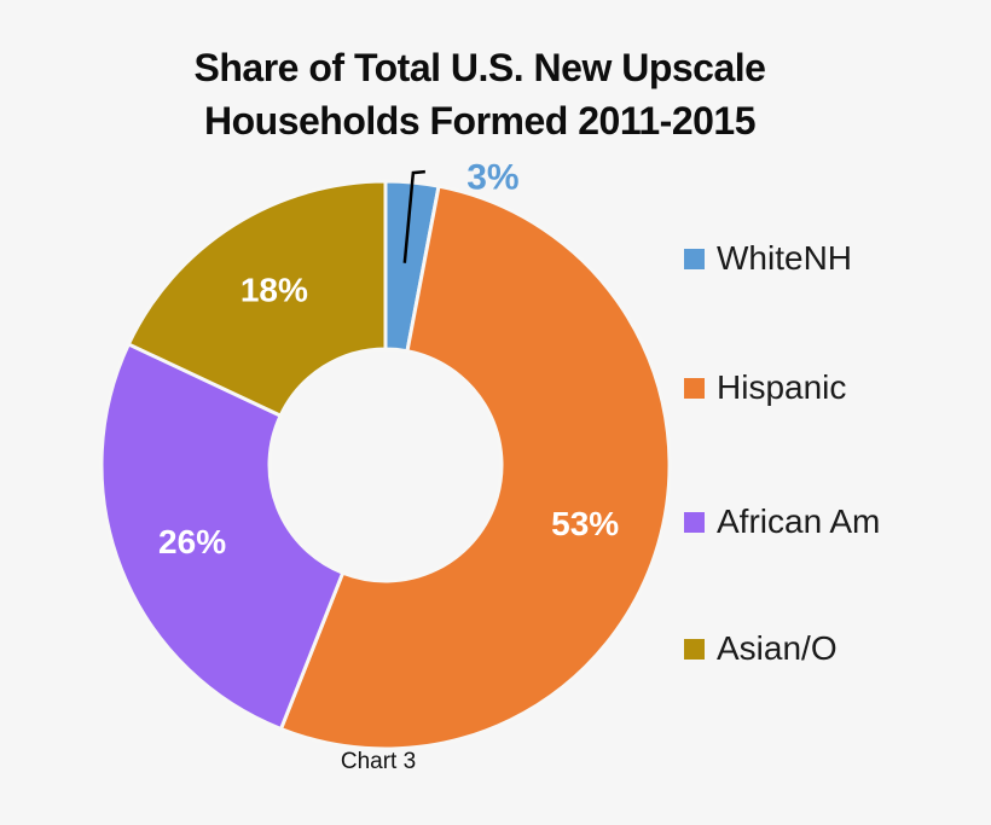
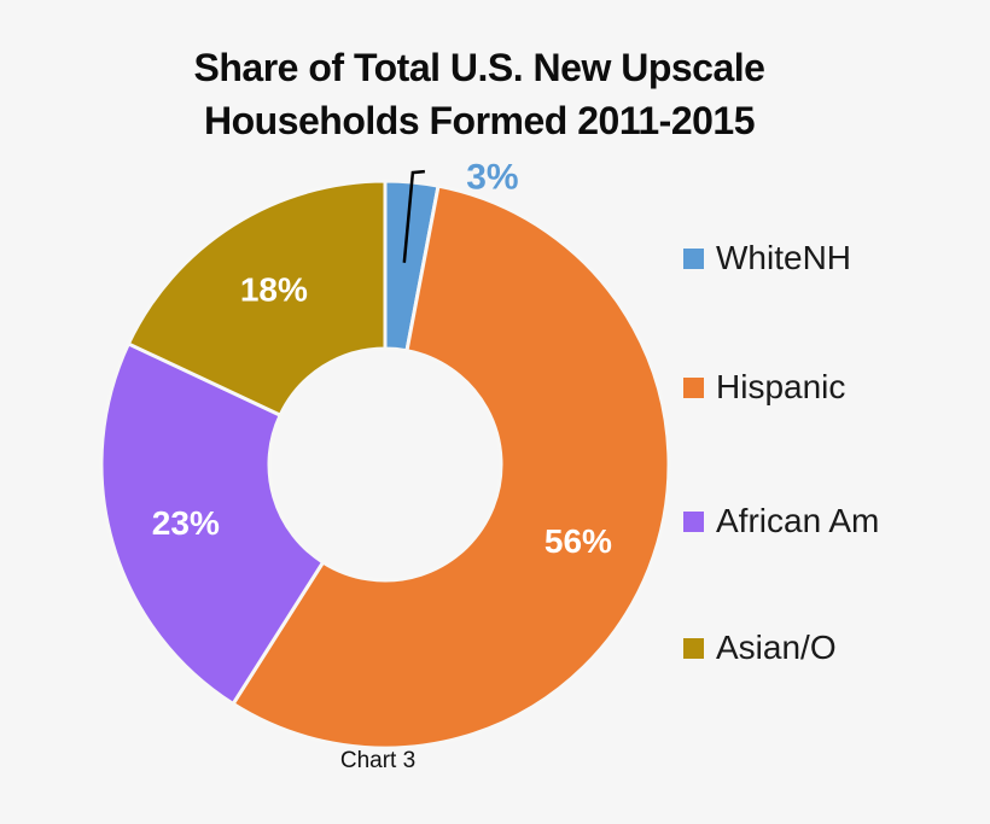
Hispanic: 53% -> 56%
African Am: 26% -> 23%
